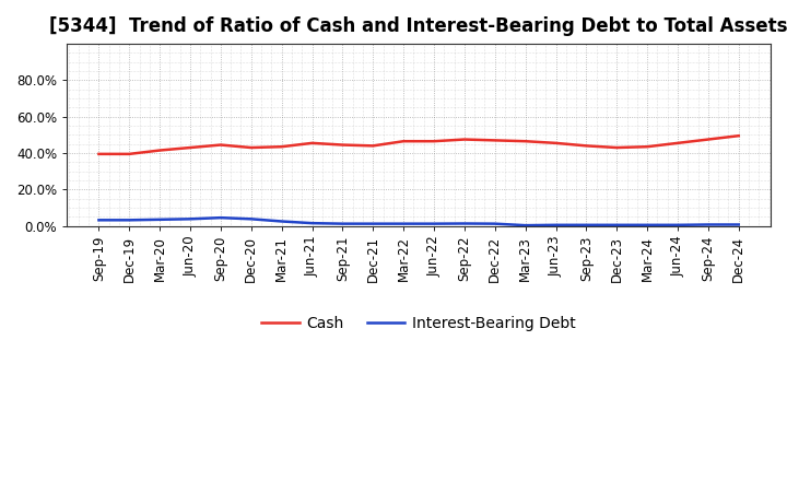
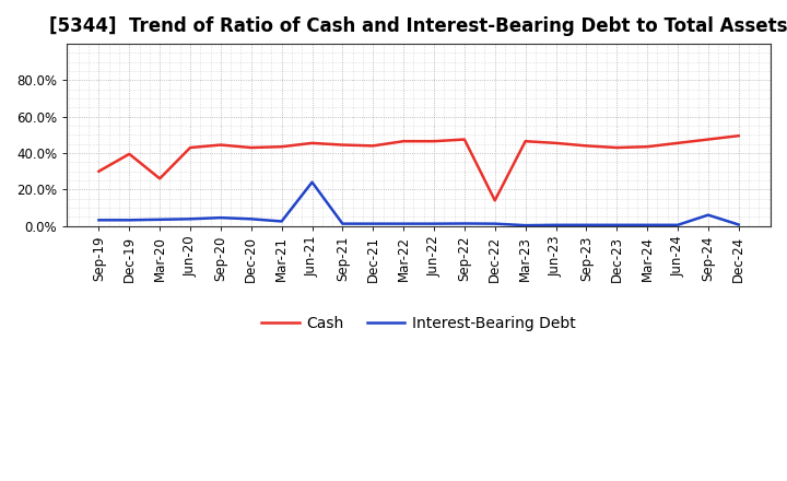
Cash/Sep-19: 40% -> 30%
Cash/Mar-20: 42% -> 26%
Interest-Bearing Debt/Jun-21: 2% -> 24%
Cash/Dec-22: 47% -> 14%
Interest-Bearing Debt/Sep-24: 1% -> 6%
